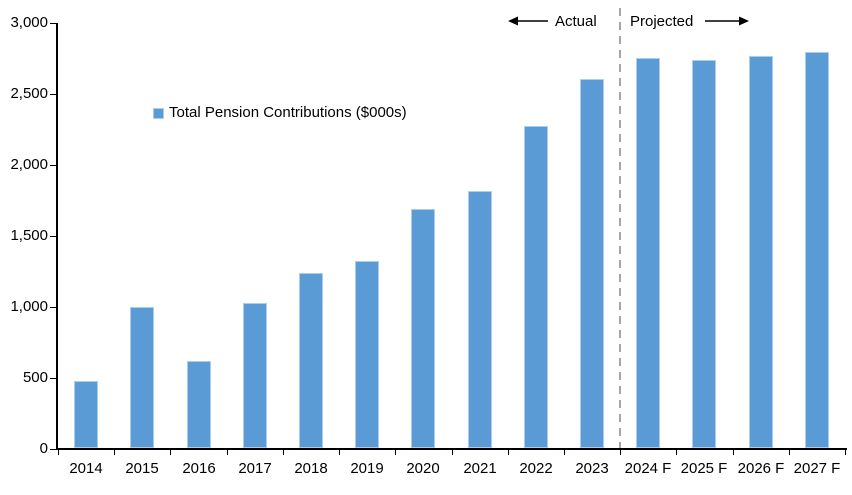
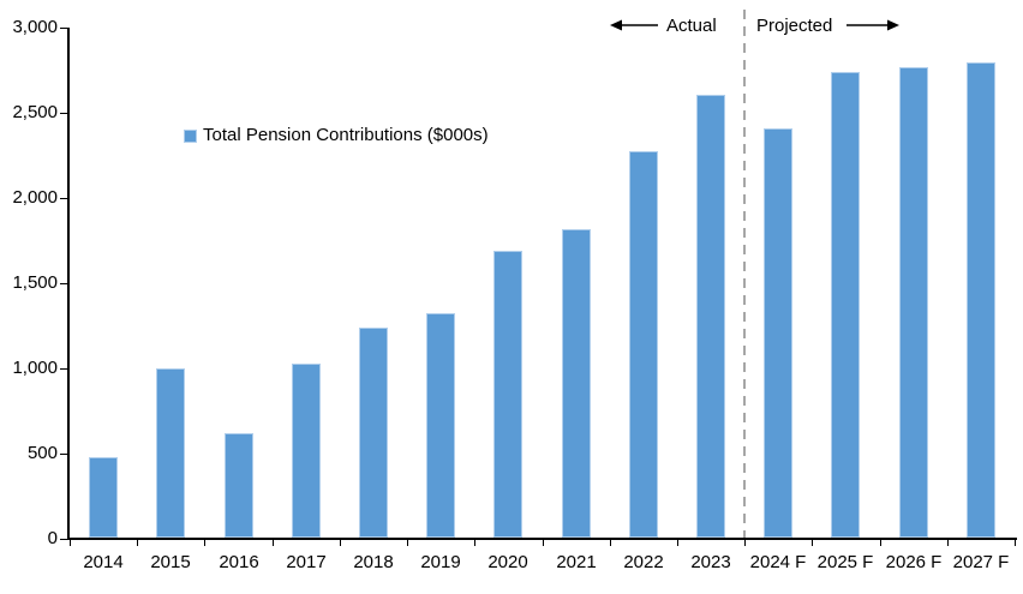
2024 F: 2740 -> 2400
